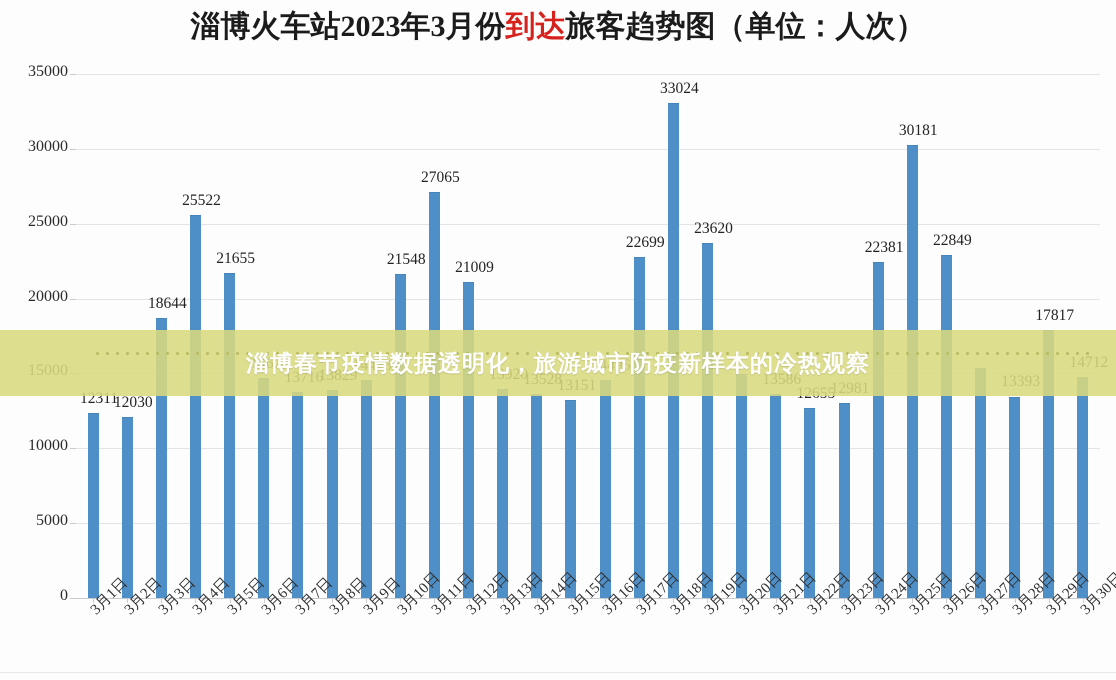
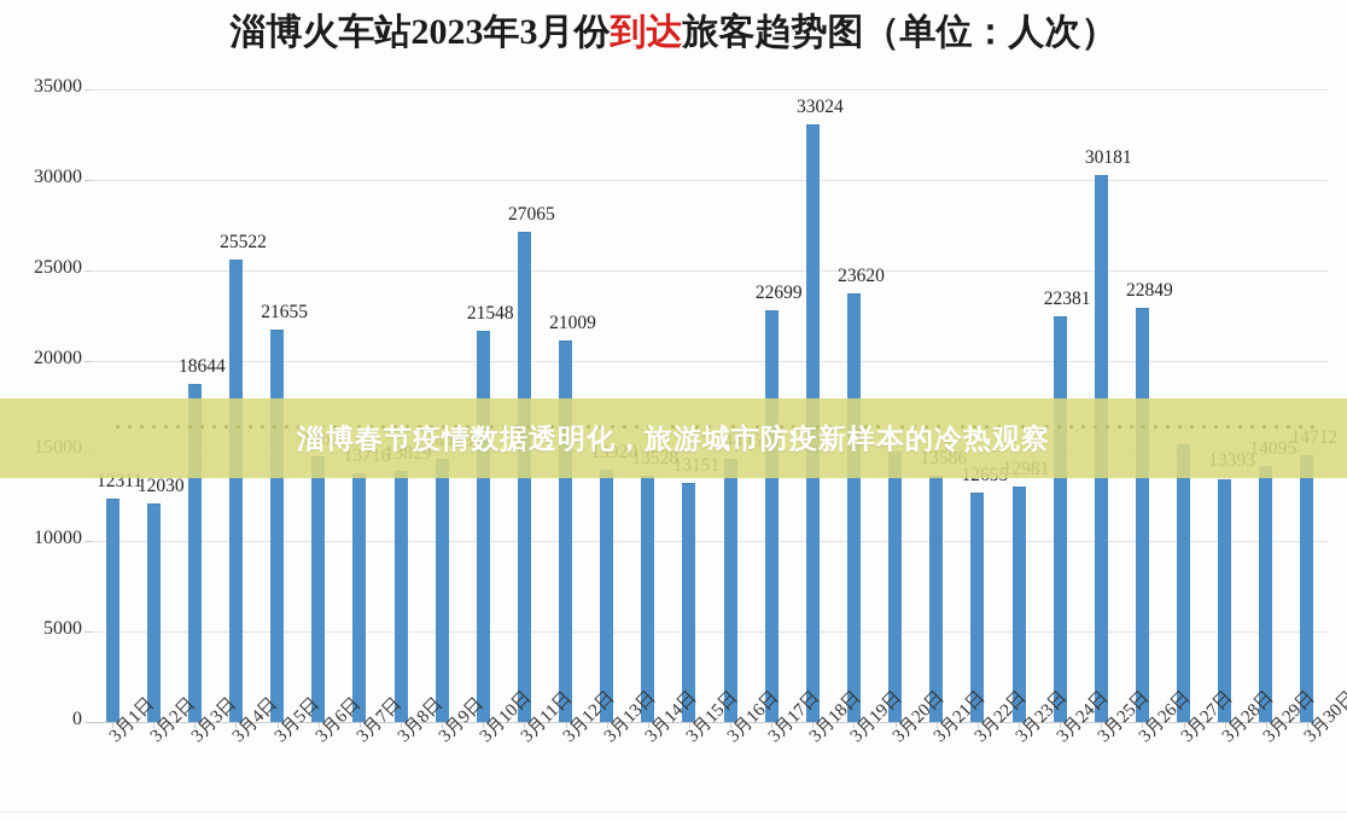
3月29日: 17817 -> 14095
